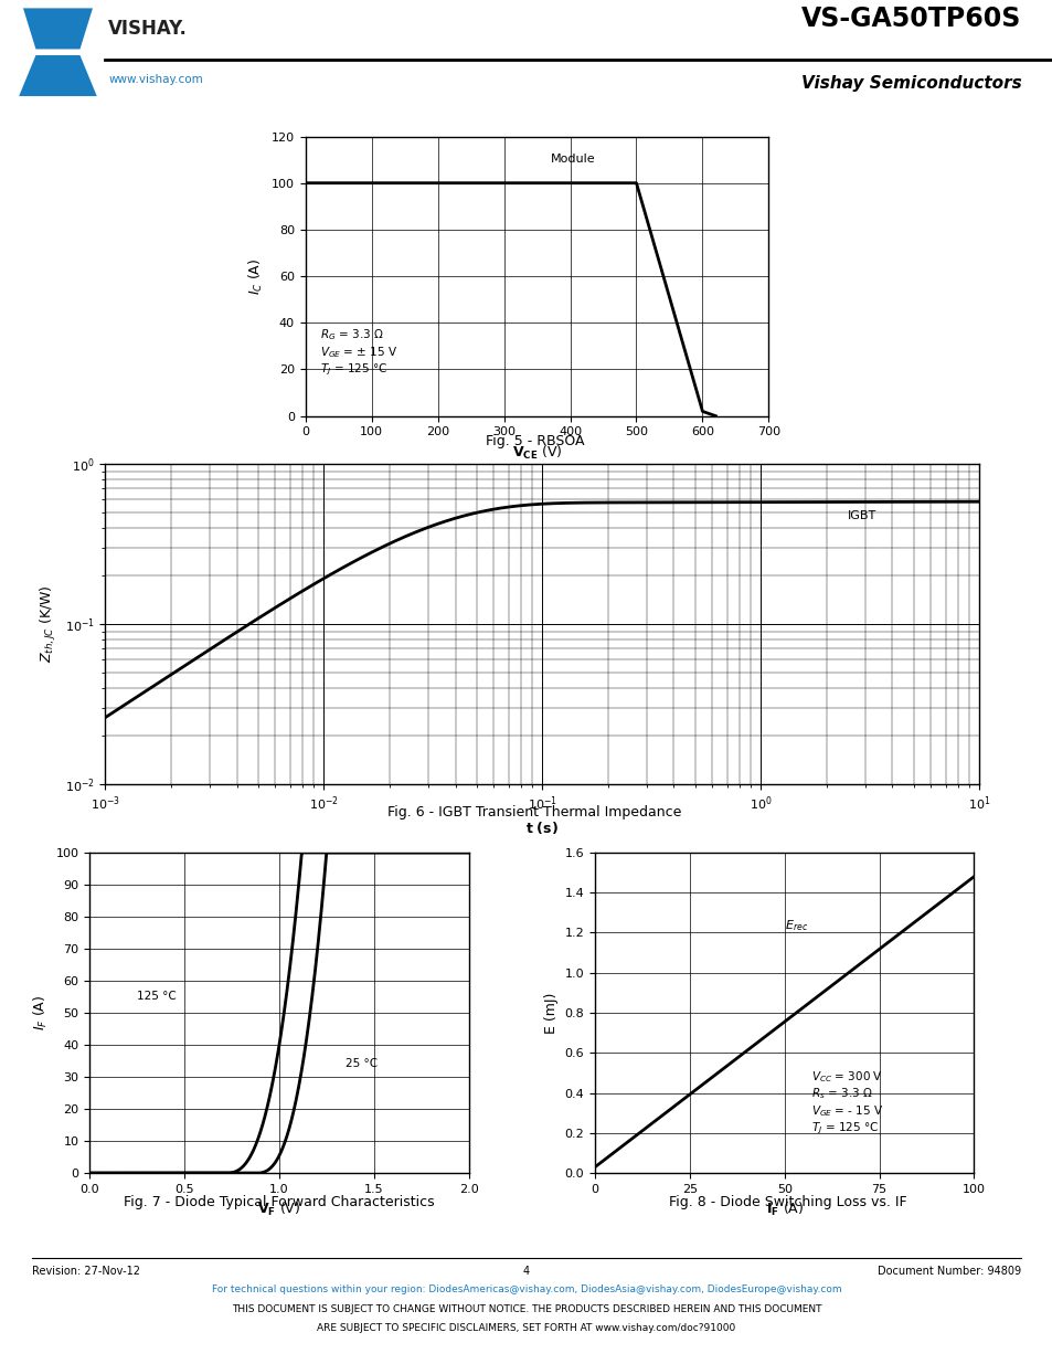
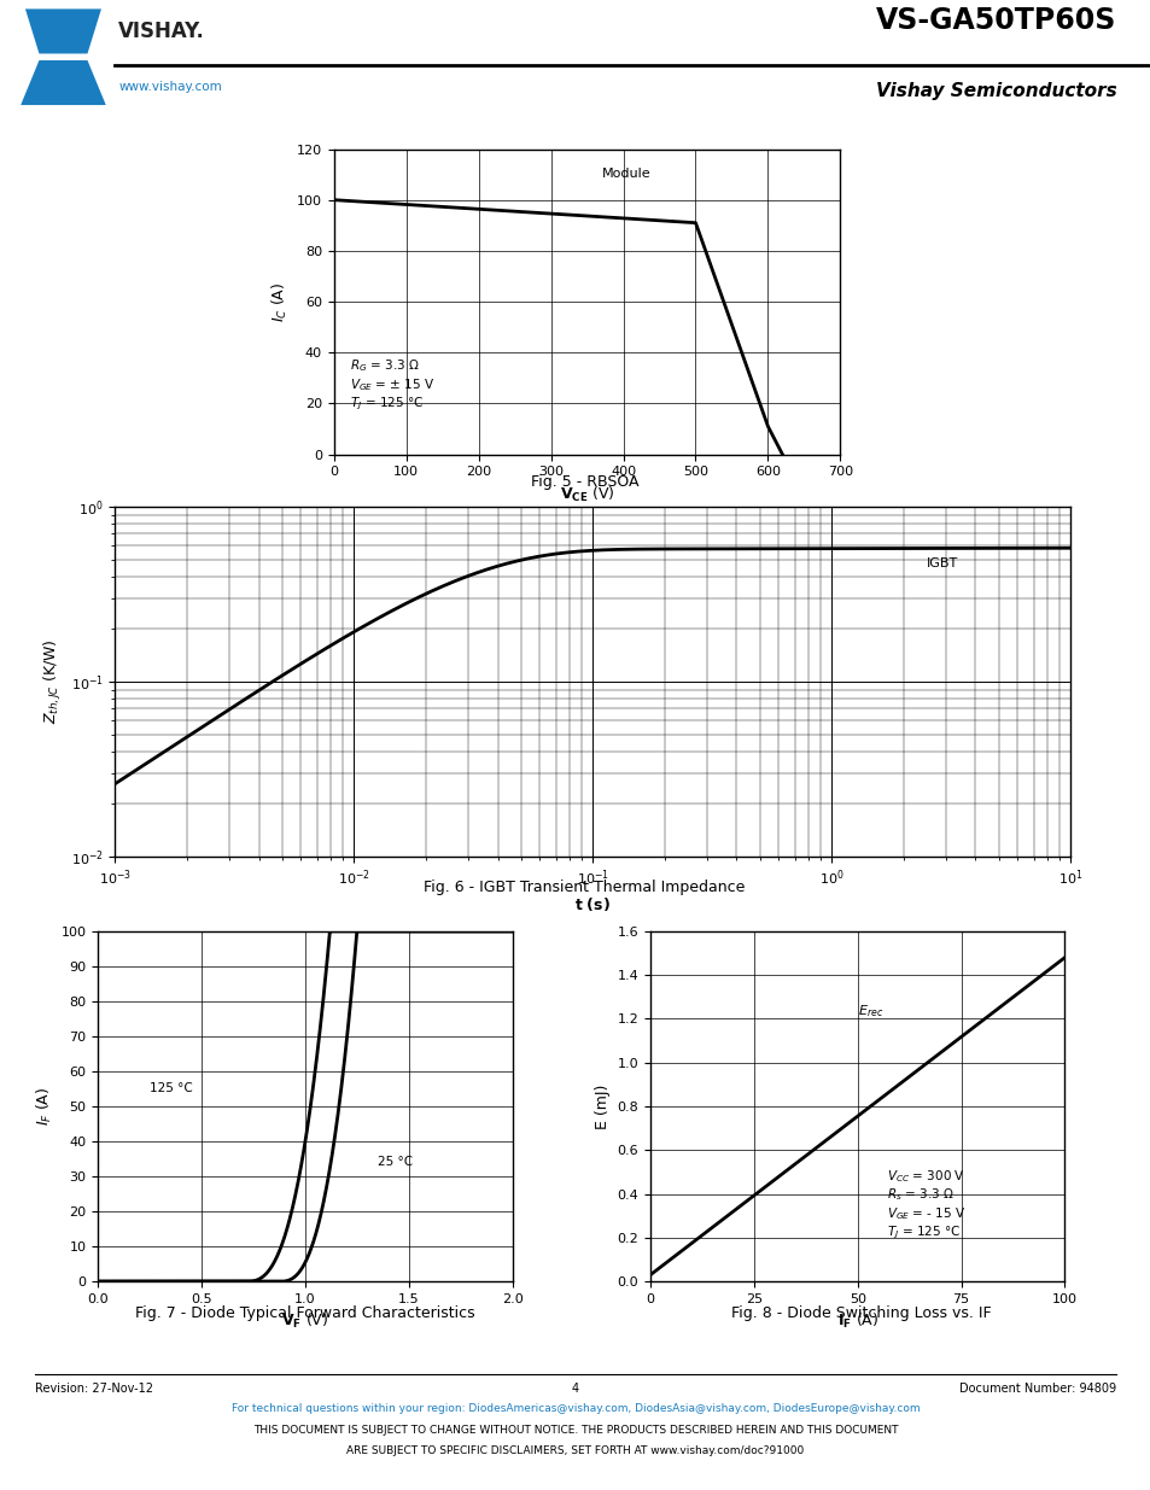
500: 100 -> 91
600: 2 -> 11
